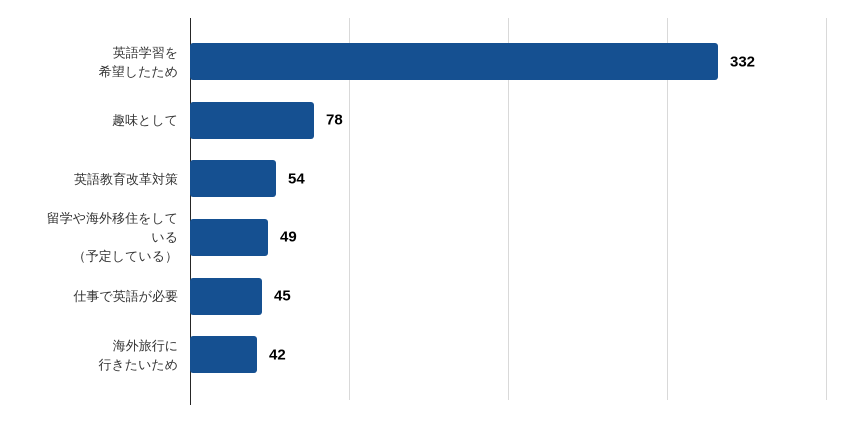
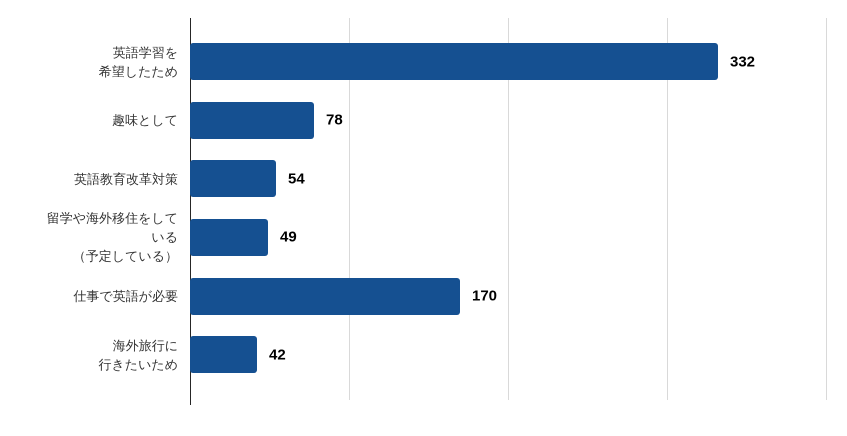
仕事で英語が必要: 45 -> 170
